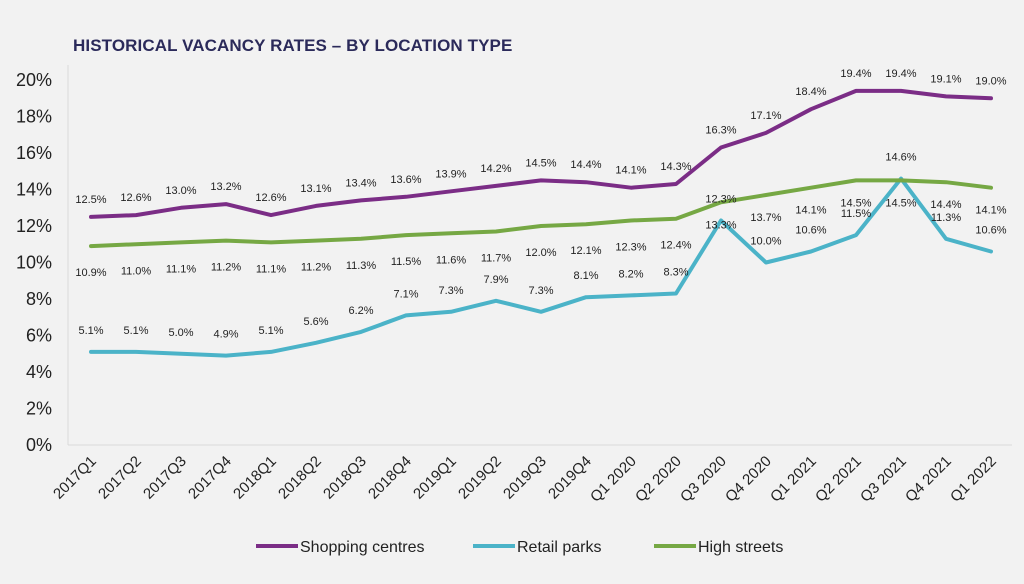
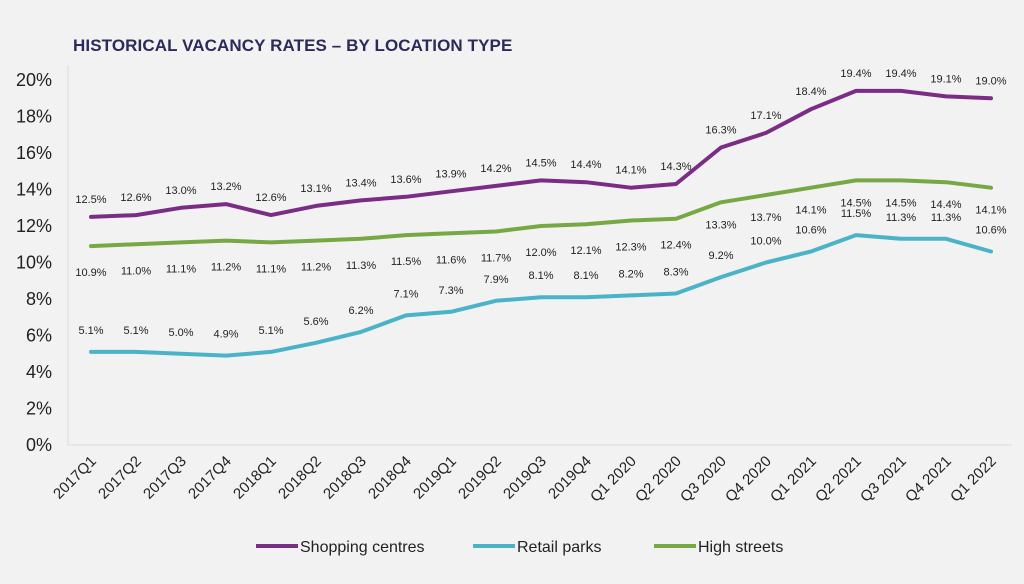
Retail parks/2019Q3: 7.3% -> 8.1%
Retail parks/Q3 2020: 12.3% -> 9.2%
Retail parks/Q3 2021: 14.6% -> 11.3%
